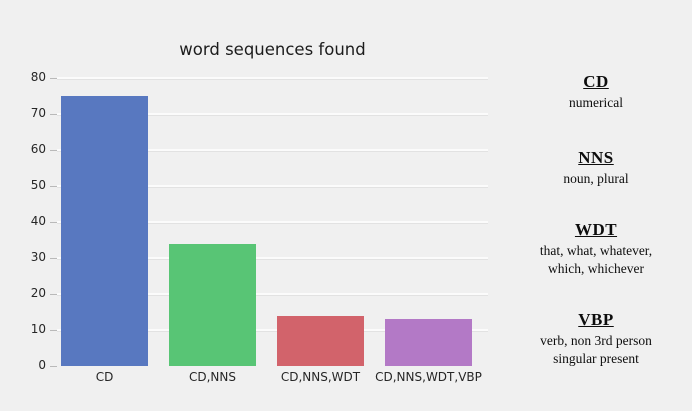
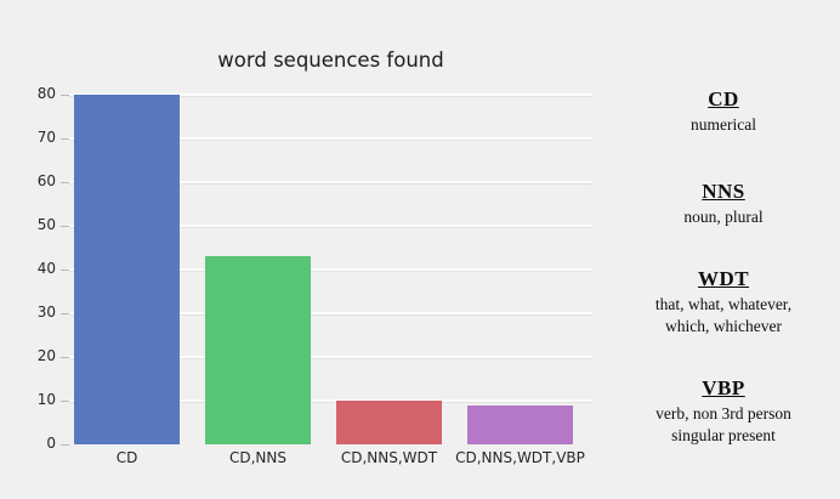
CD: 75 -> 80
CD,NNS: 34 -> 43
CD,NNS,WDT: 14 -> 10
CD,NNS,WDT,VBP: 13 -> 9
